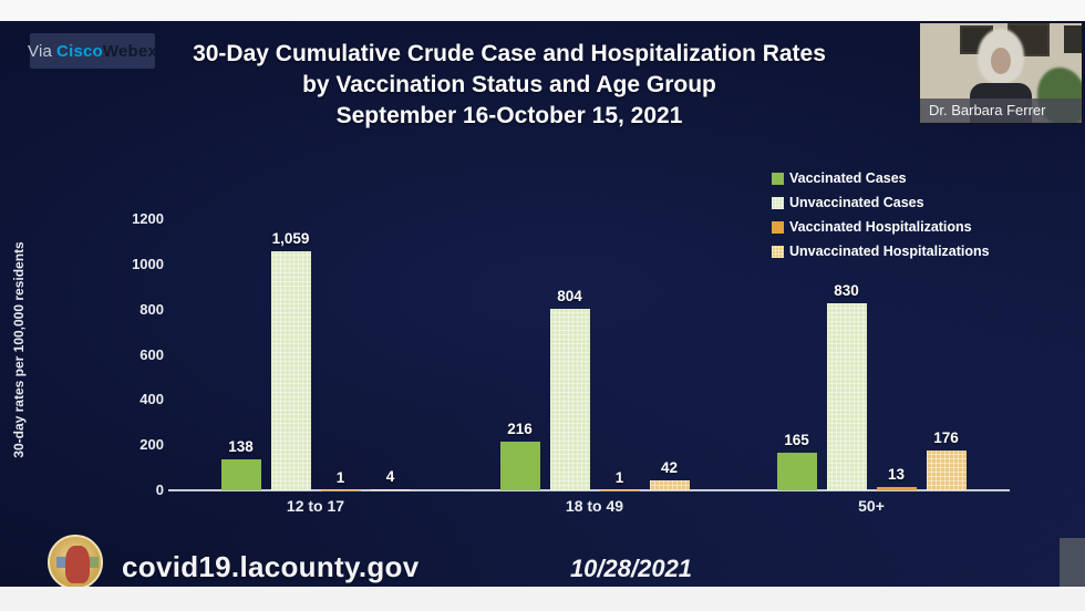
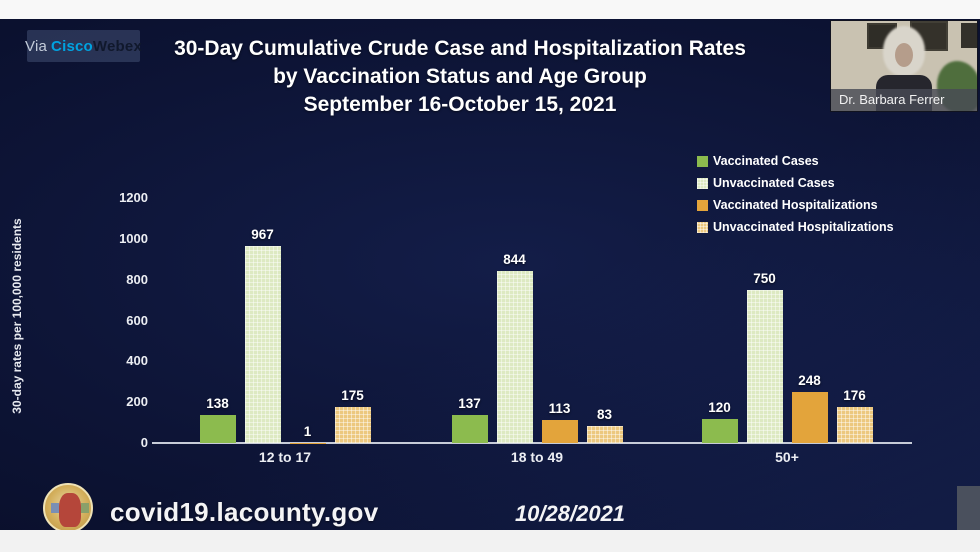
Unvaccinated Cases/12 to 17: 1,059 -> 967
Unvaccinated Hospitalizations/12 to 17: 4 -> 175
Vaccinated Cases/18 to 49: 216 -> 137
Unvaccinated Cases/18 to 49: 804 -> 844
Vaccinated Hospitalizations/18 to 49: 1 -> 113
Unvaccinated Hospitalizations/18 to 49: 42 -> 83
Vaccinated Cases/50+: 165 -> 120
Unvaccinated Cases/50+: 830 -> 750
Vaccinated Hospitalizations/50+: 13 -> 248
